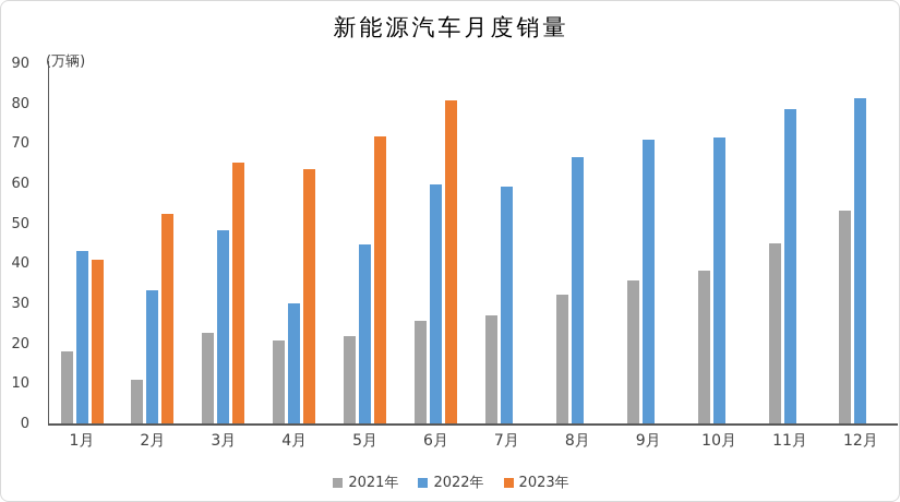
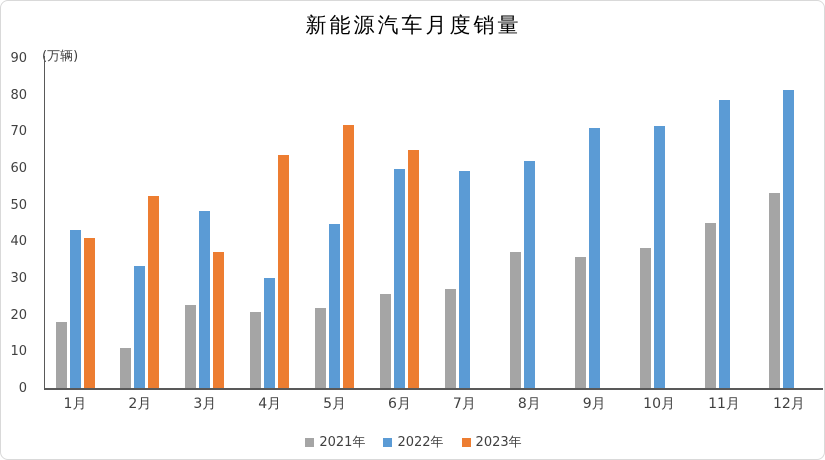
2023年/3月: 65 -> 37
2023年/6月: 81 -> 65
2021年/8月: 32 -> 37
2022年/8月: 67 -> 62
